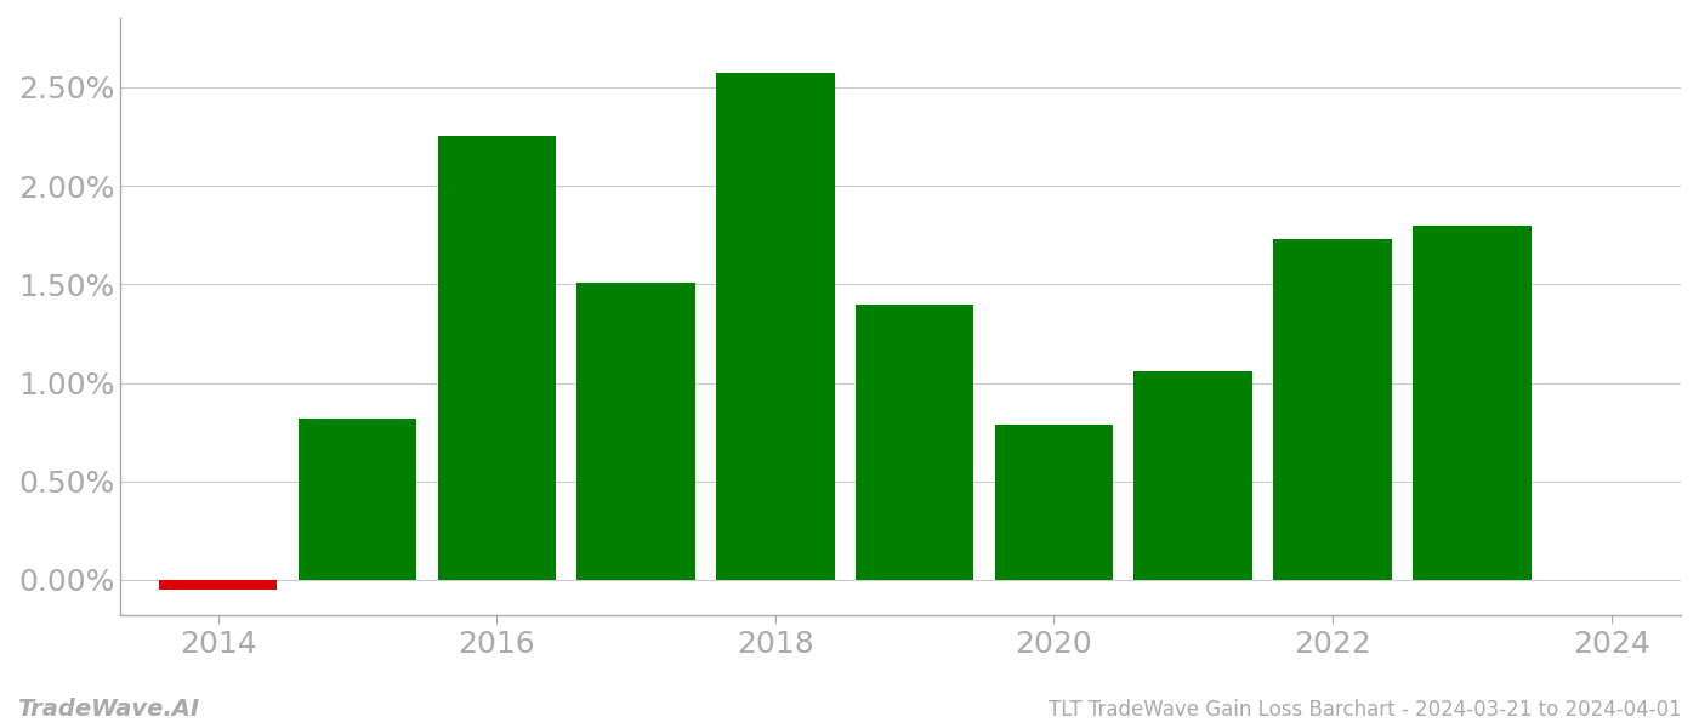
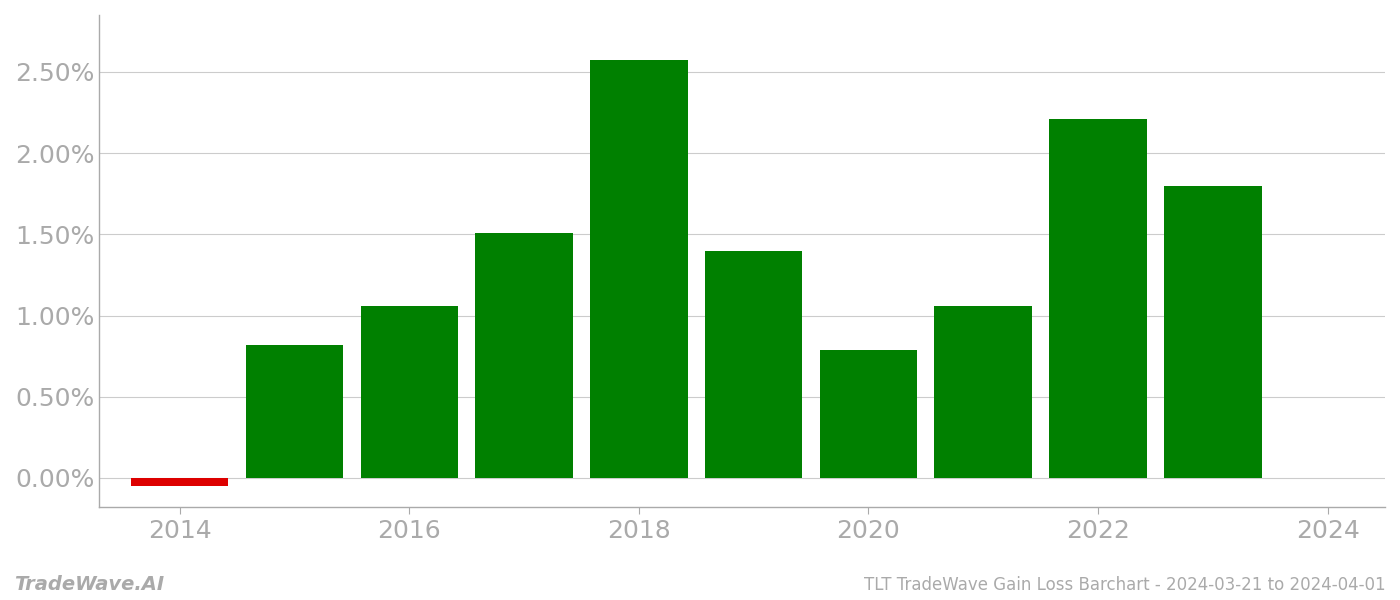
2016: 2.25% -> 1.06%
2022: 1.73% -> 2.21%
